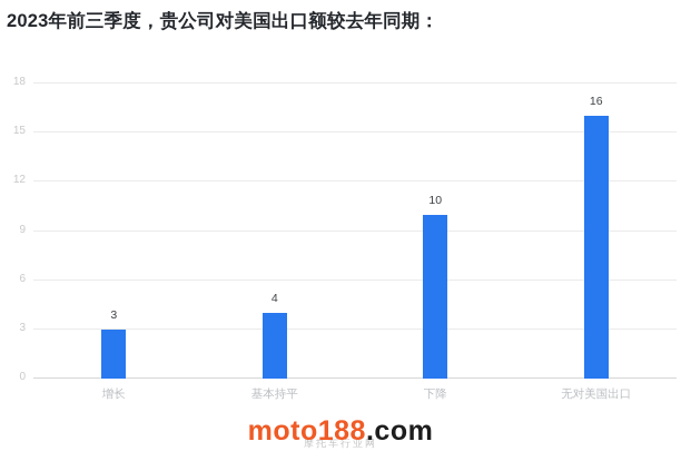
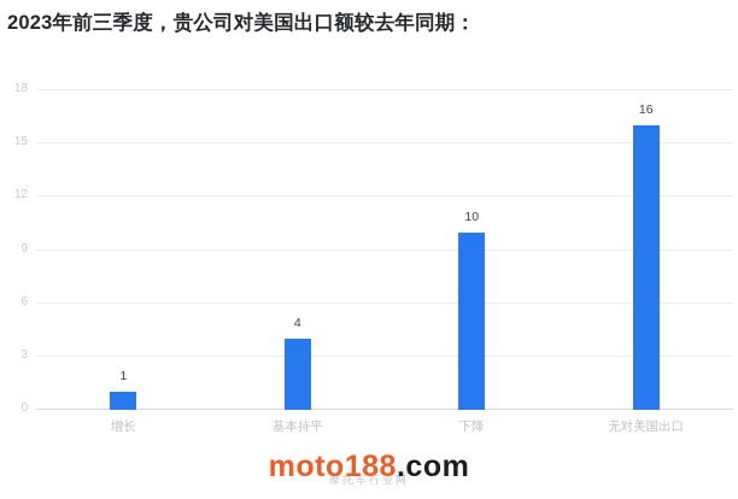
增长: 3 -> 1
